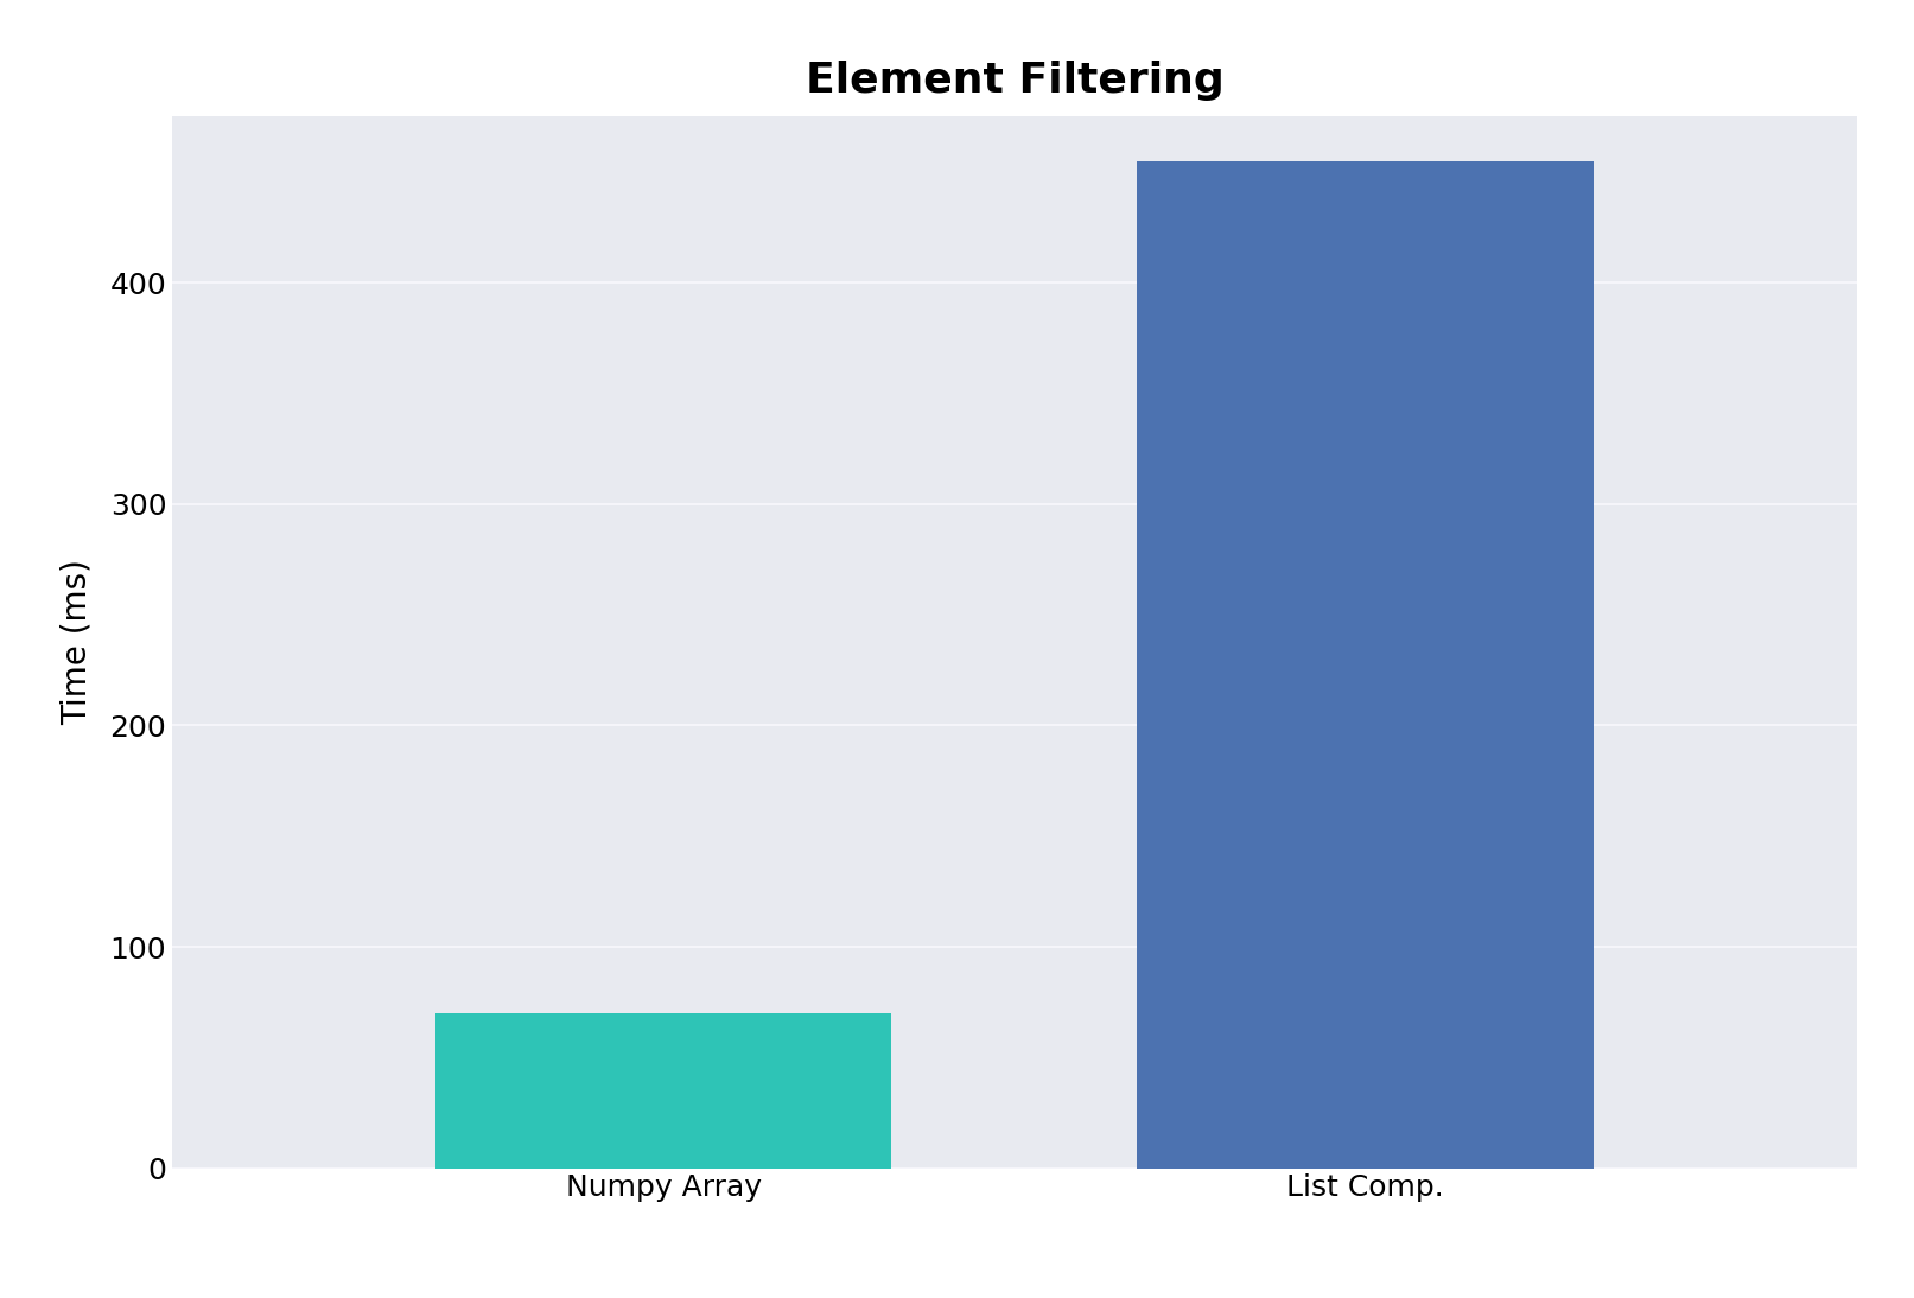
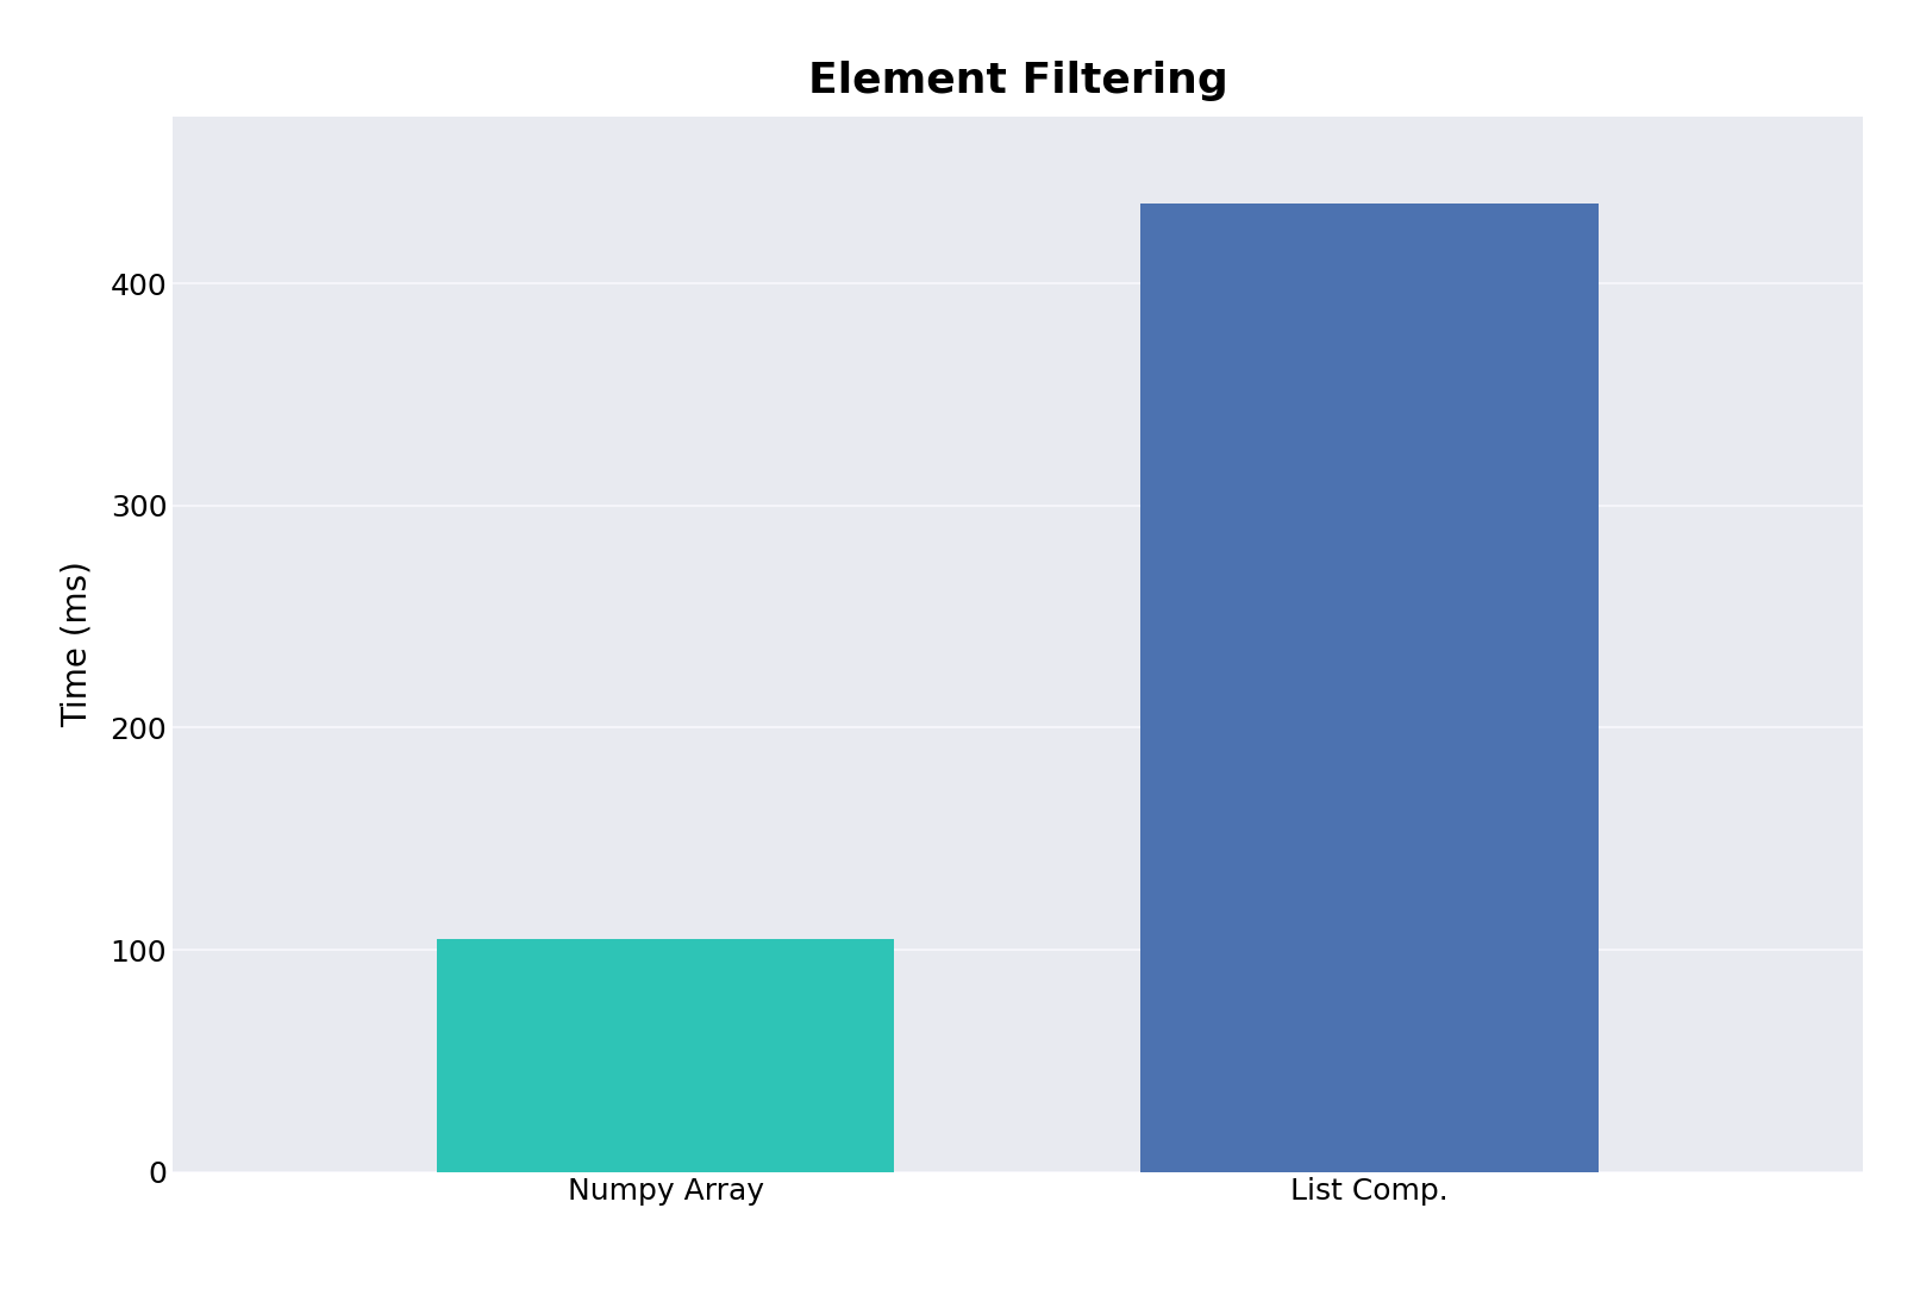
Numpy Array: 70 -> 105
List Comp.: 455 -> 436
